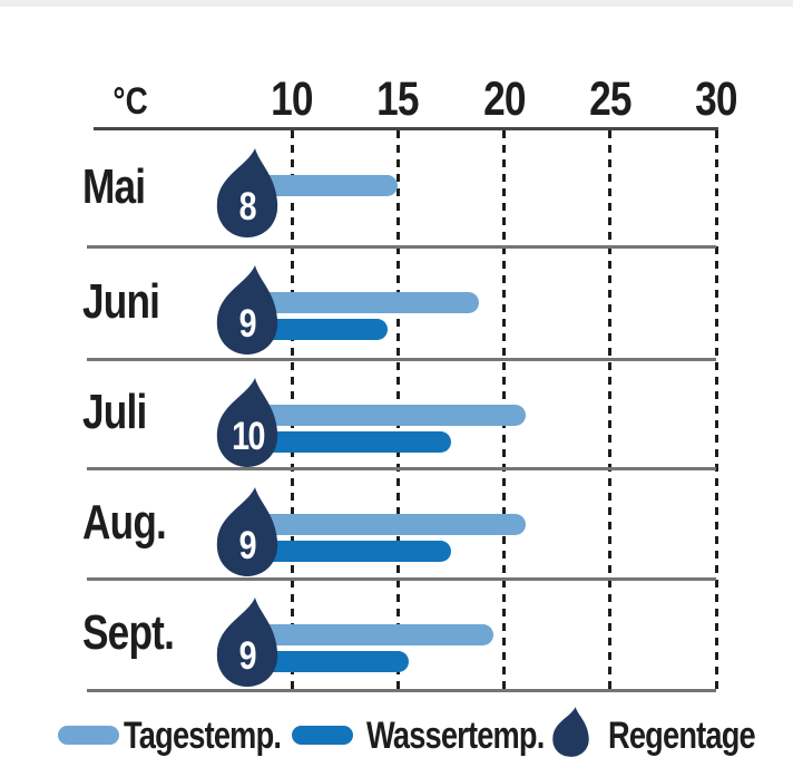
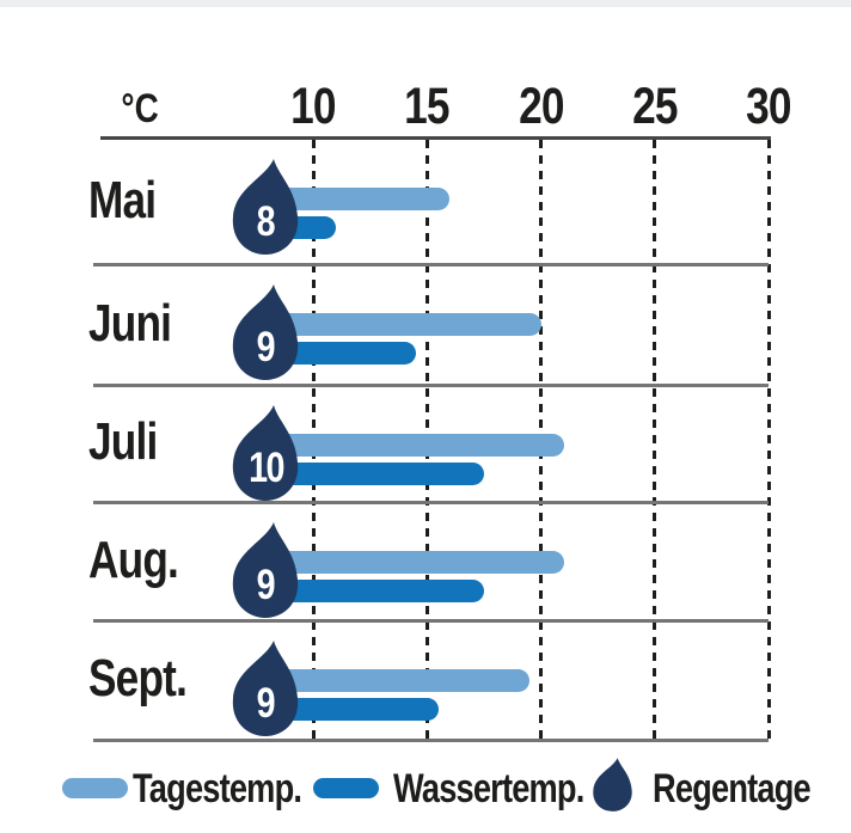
Tagestemp./Mai: 15.0 -> 16.0
Wassertemp./Mai: 3.8 -> 11.0
Tagestemp./Juni: 18.8 -> 20.0
